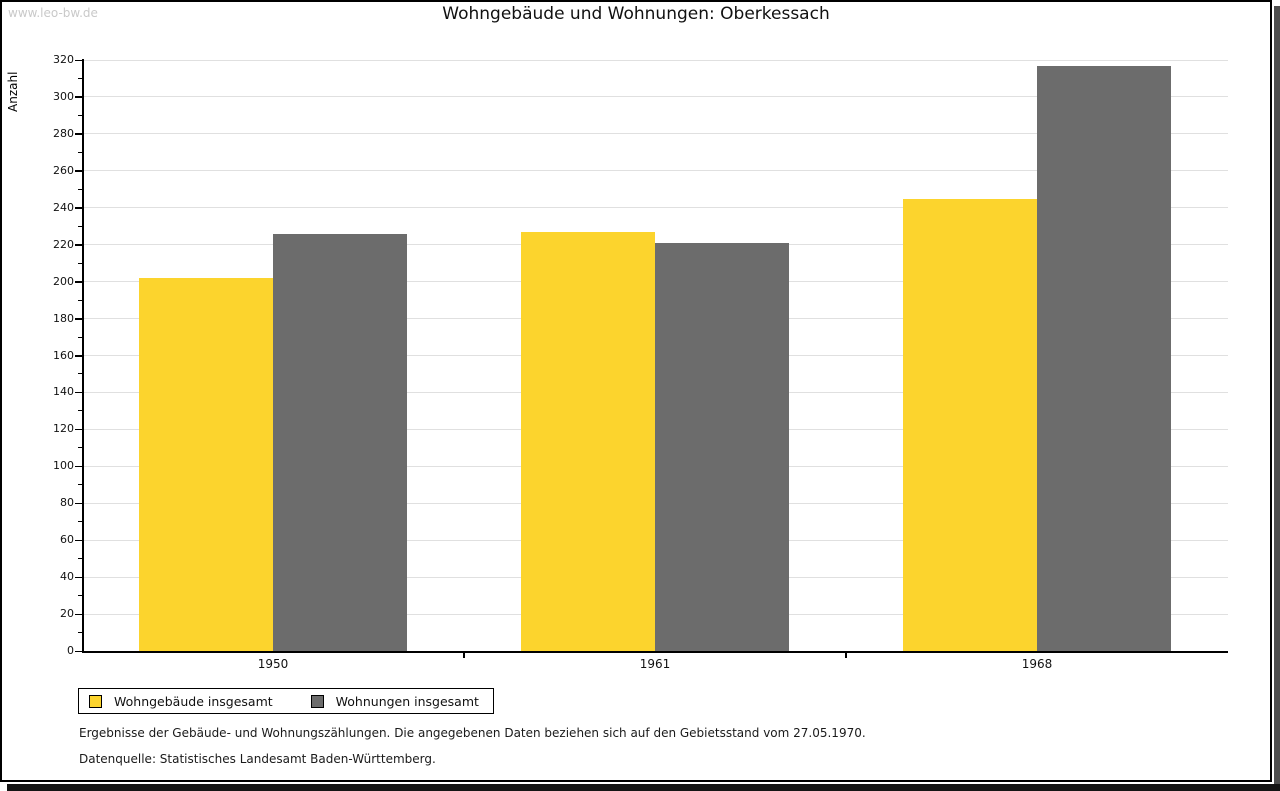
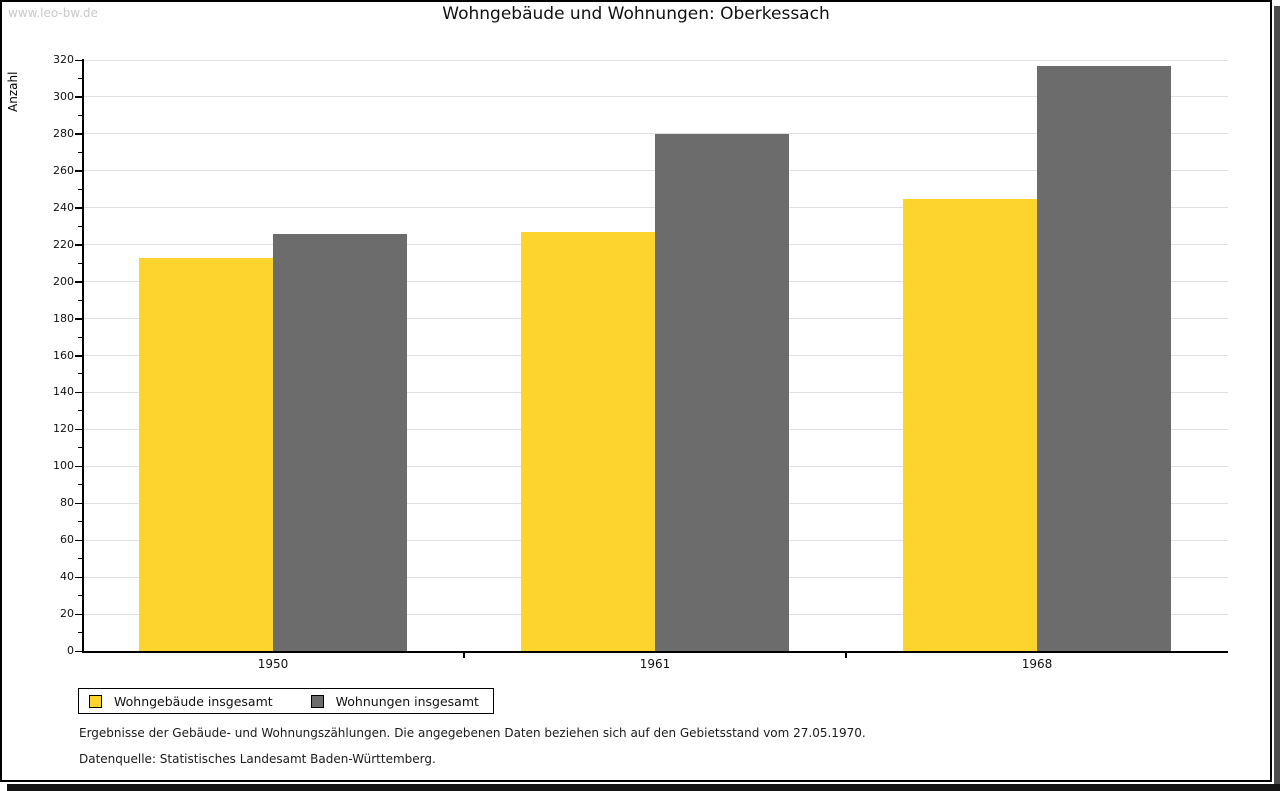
Wohngebäude insgesamt/1950: 202 -> 213
Wohnungen insgesamt/1961: 221 -> 280
